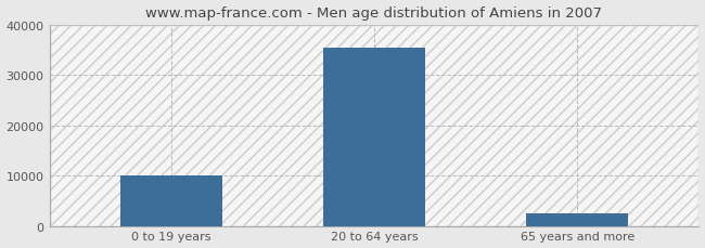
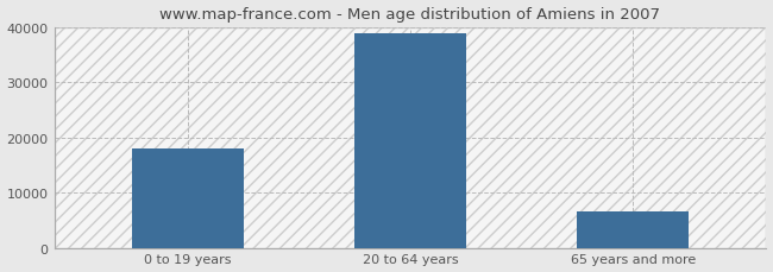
0 to 19 years: 10000 -> 18000
20 to 64 years: 35500 -> 39000
65 years and more: 2500 -> 6500
